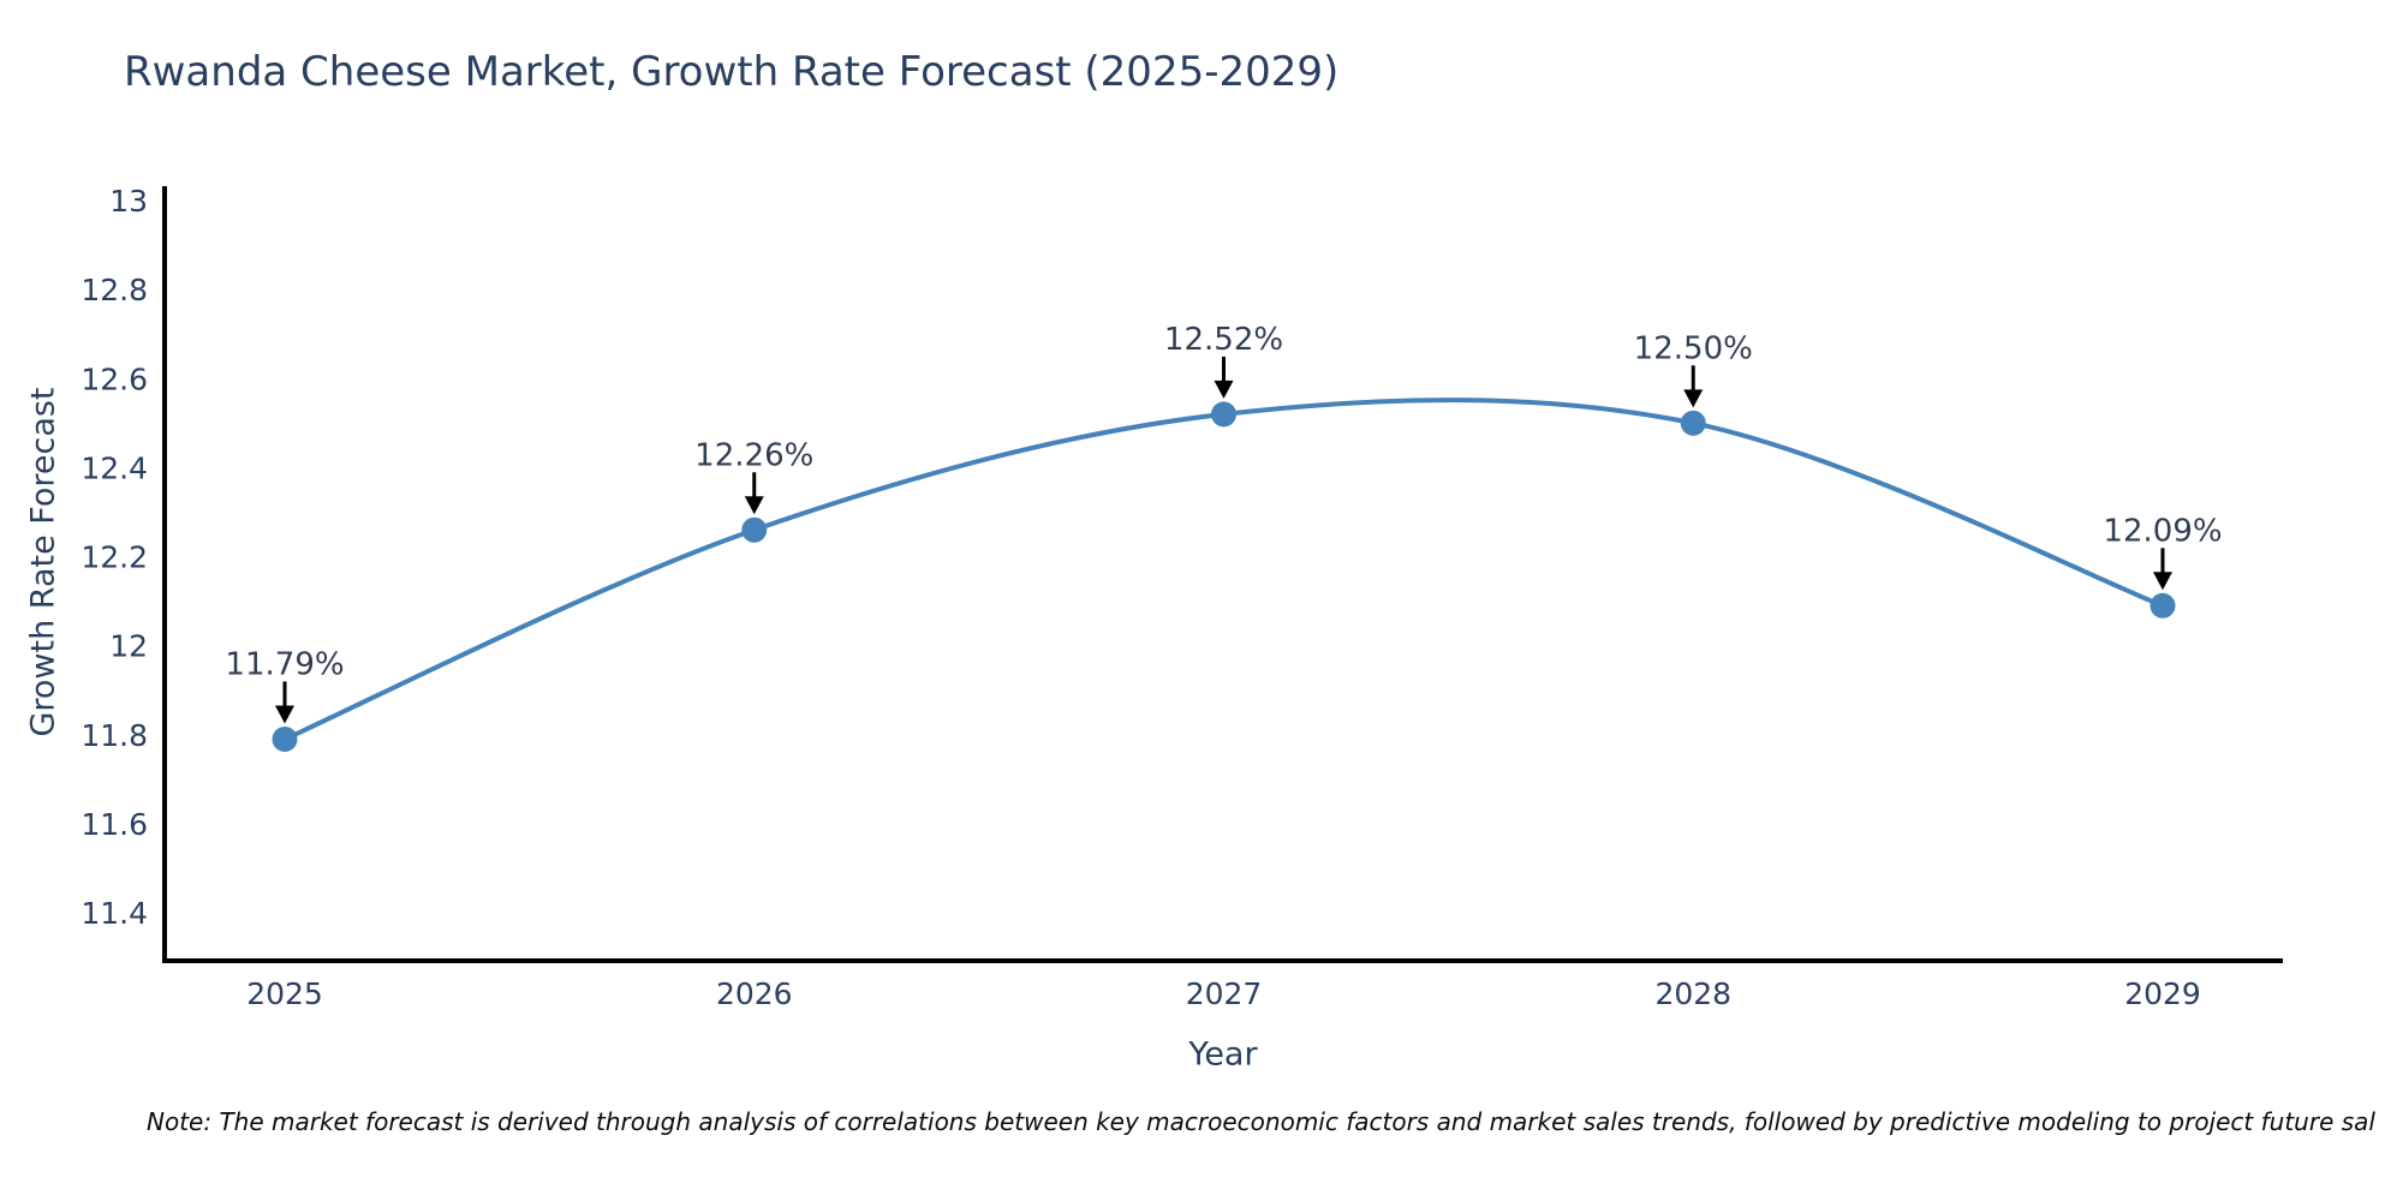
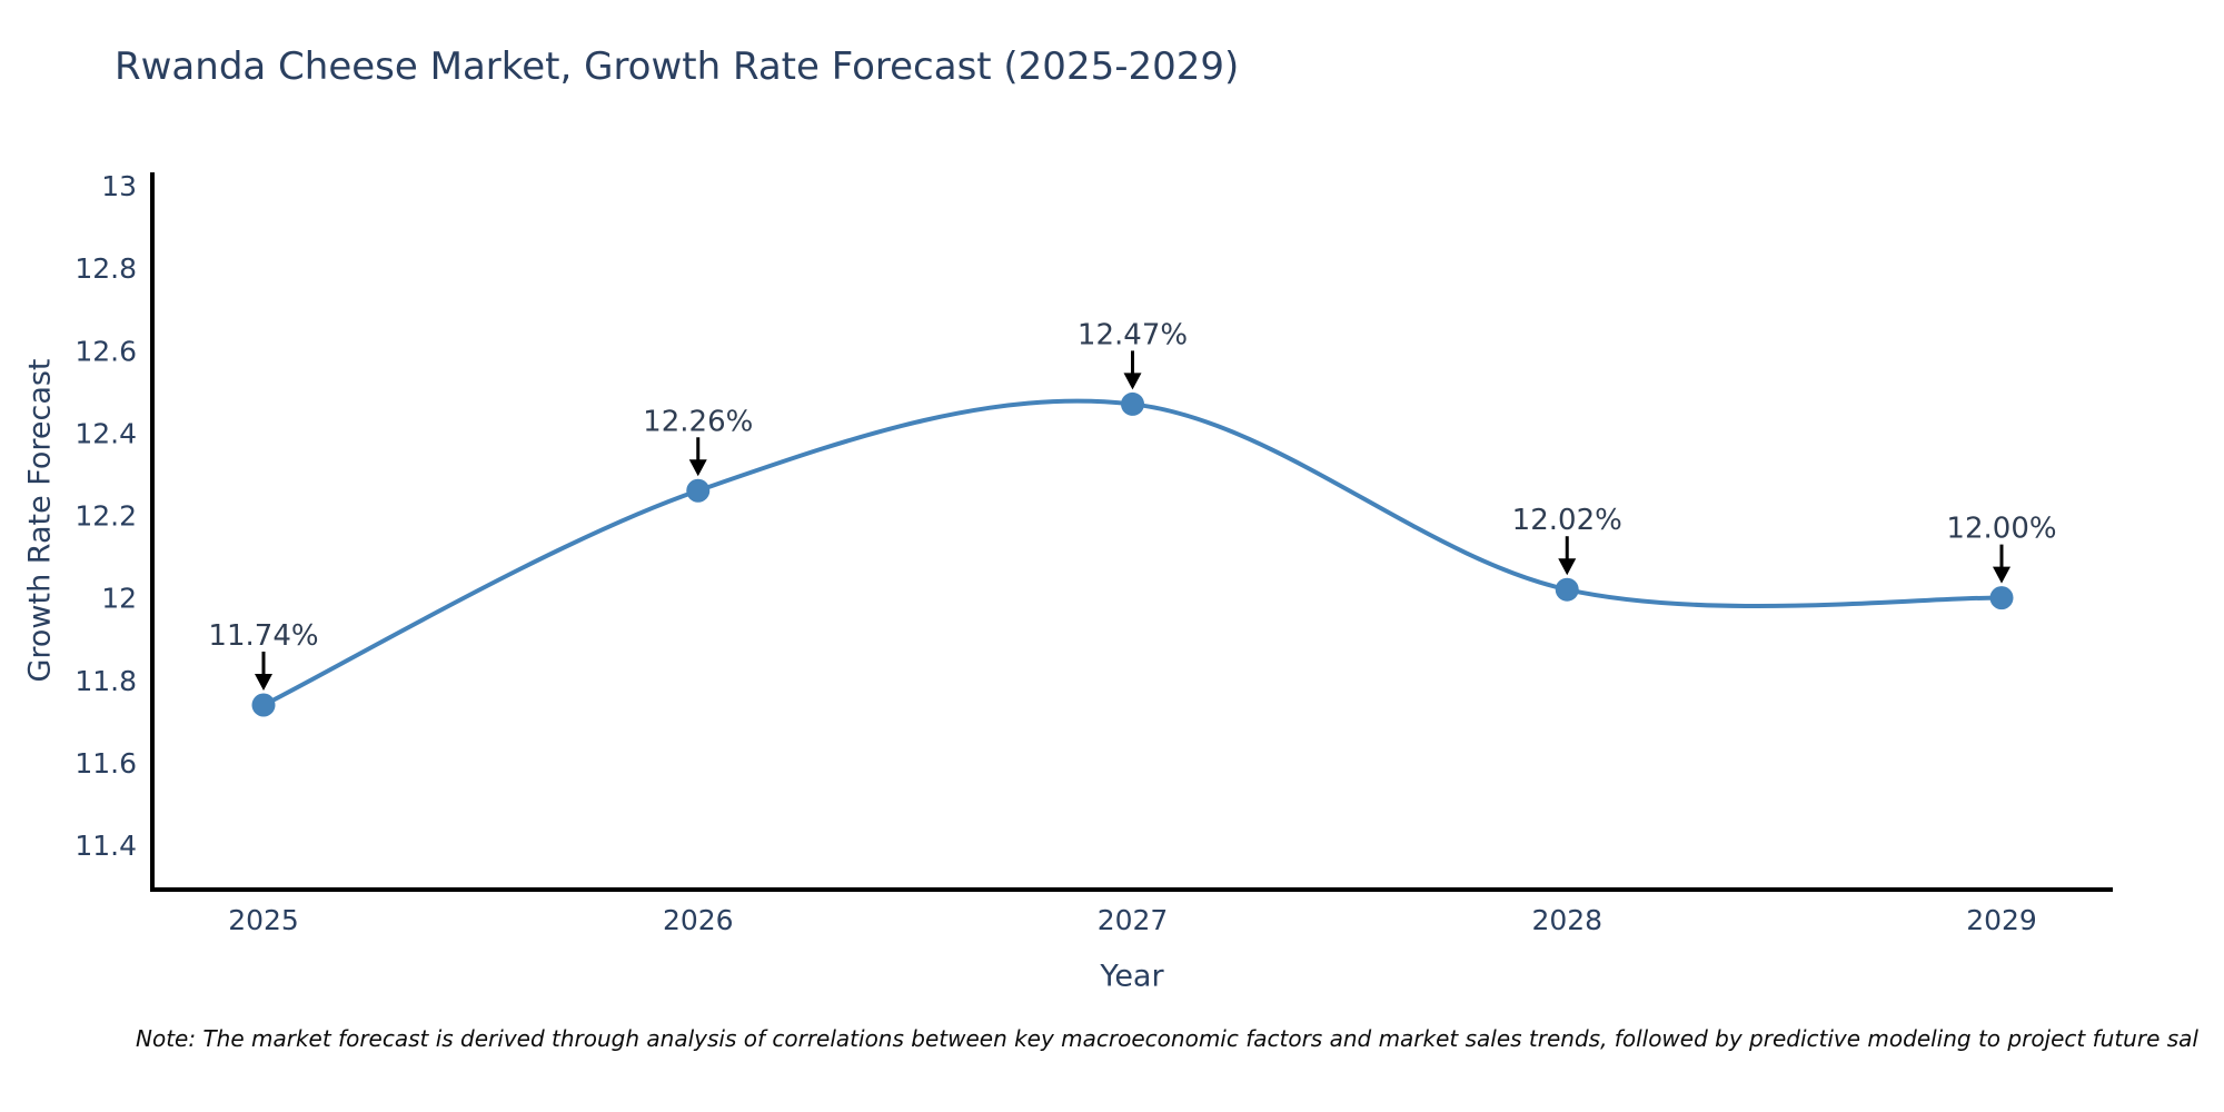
2025: 11.79% -> 11.74%
2027: 12.52% -> 12.47%
2028: 12.50% -> 12.02%
2029: 12.09% -> 12.00%
